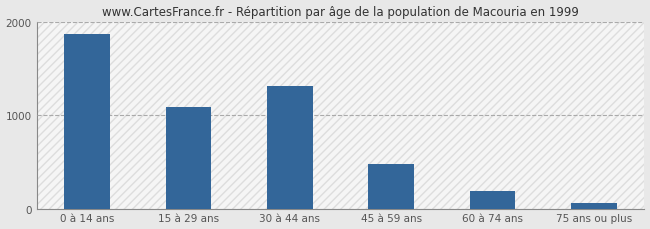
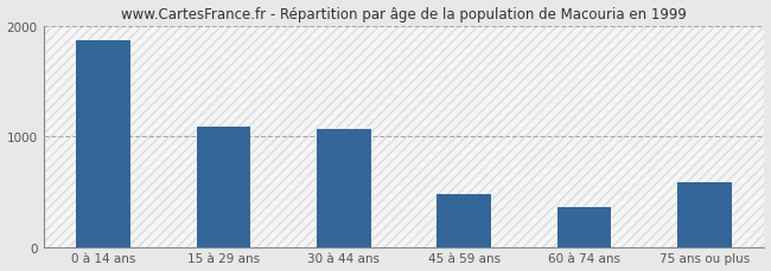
30 à 44 ans: 1310 -> 1060
60 à 74 ans: 190 -> 360
75 ans ou plus: 60 -> 580
